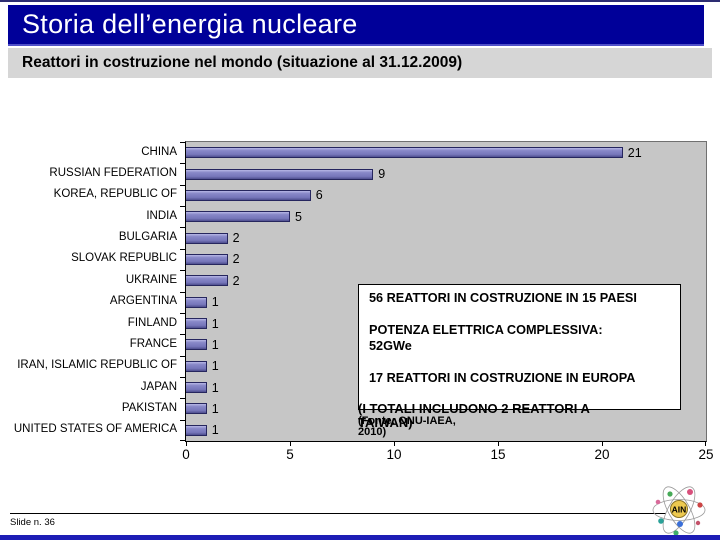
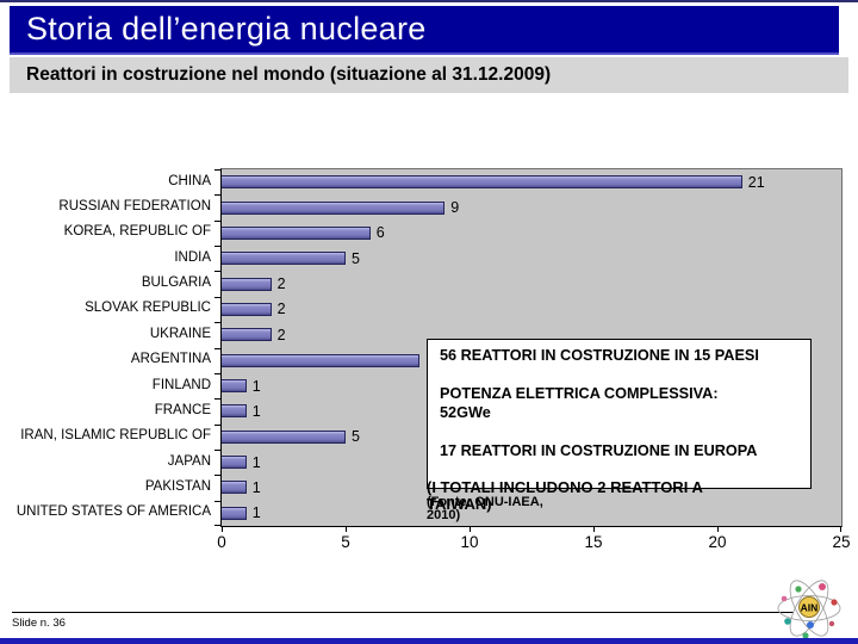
ARGENTINA: 1 -> 8
IRAN, ISLAMIC REPUBLIC OF: 1 -> 5
